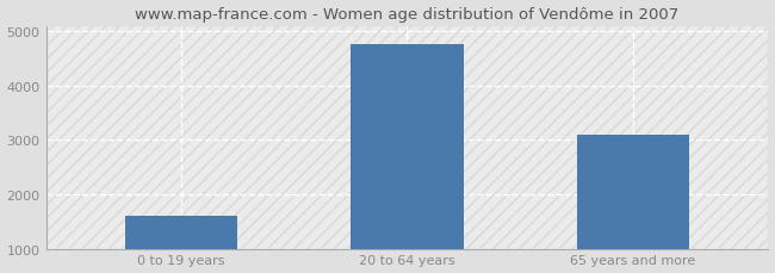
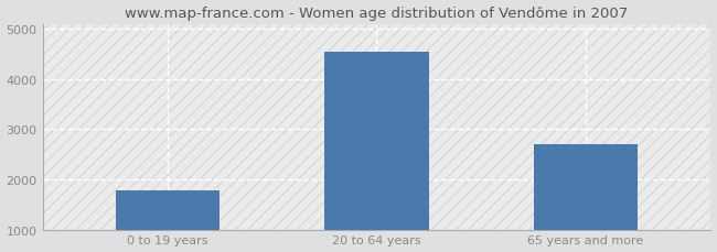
0 to 19 years: 1600 -> 1780
20 to 64 years: 4750 -> 4550
65 years and more: 3100 -> 2700
